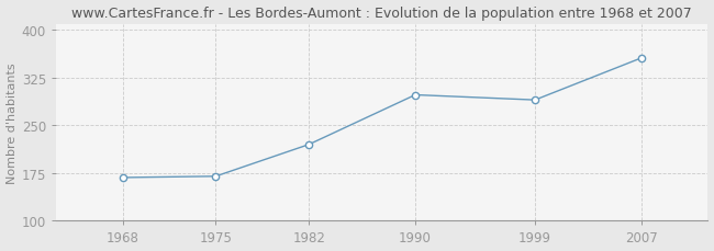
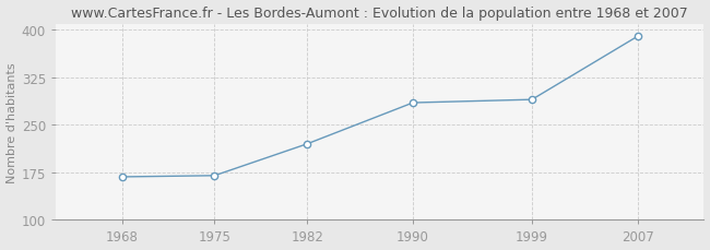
1990: 298 -> 285
2007: 356 -> 390
